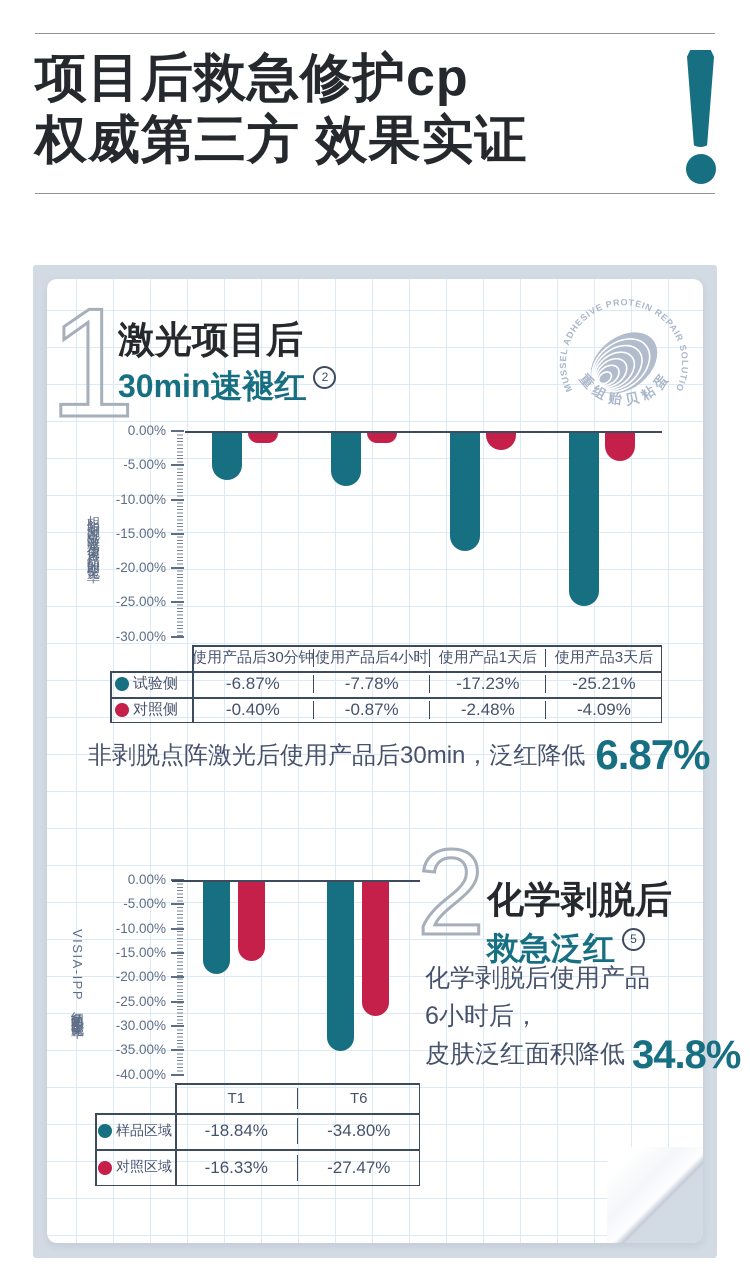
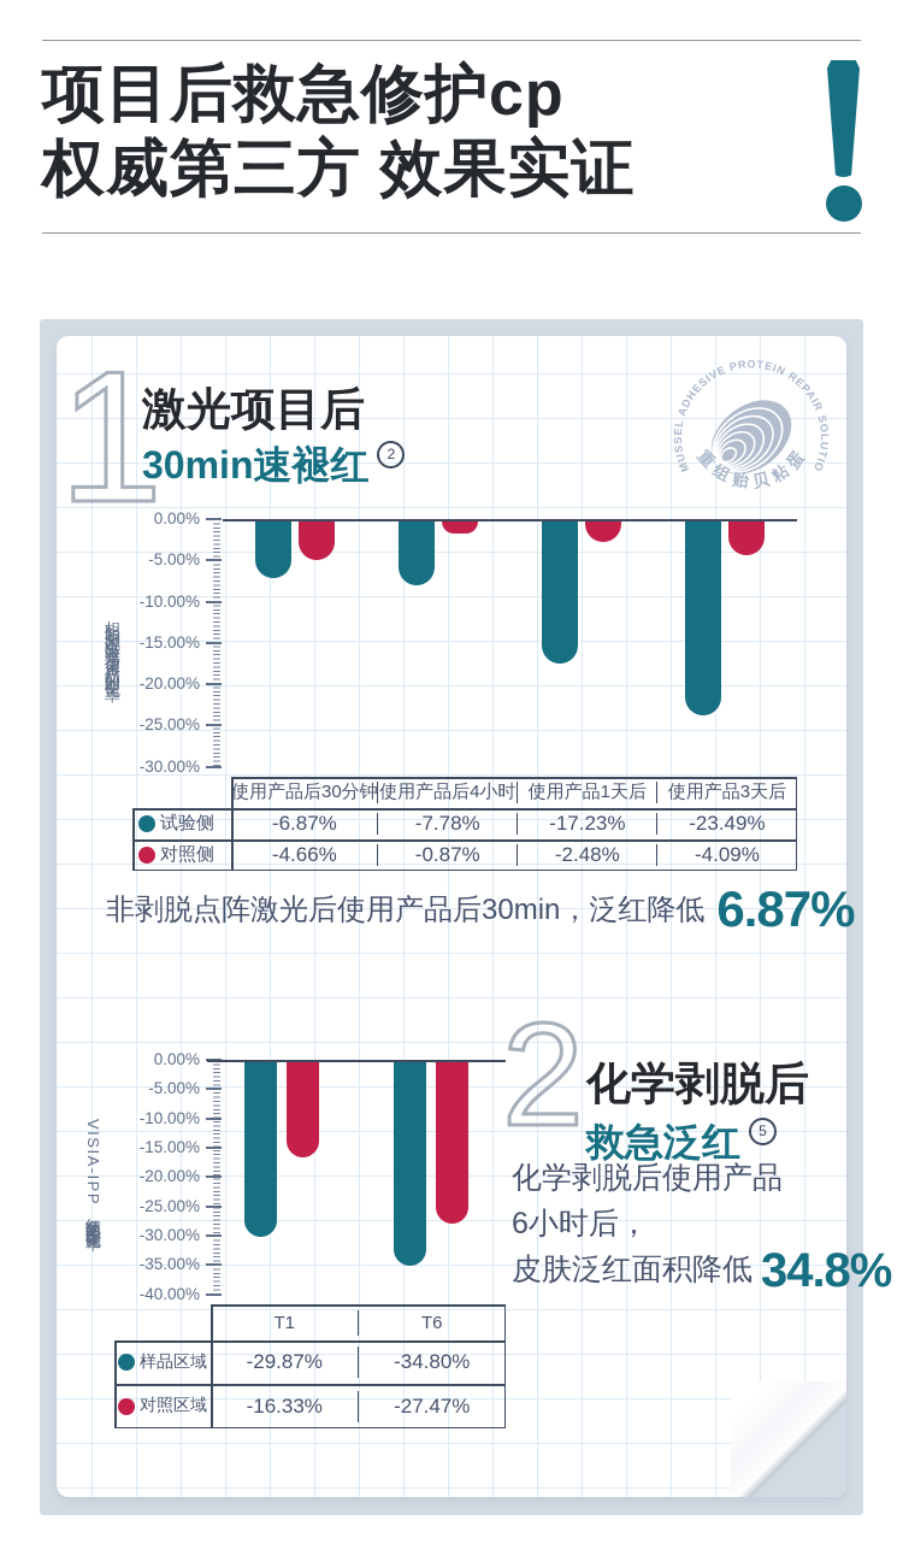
激光项目后30min速褪红/对照侧/使用产品后30分钟: -0.40% -> -4.66%
激光项目后30min速褪红/试验侧/使用产品3天后: -25.21% -> -23.49%
化学剥脱后救急泛红/样品区域/T1: -18.84% -> -29.87%
